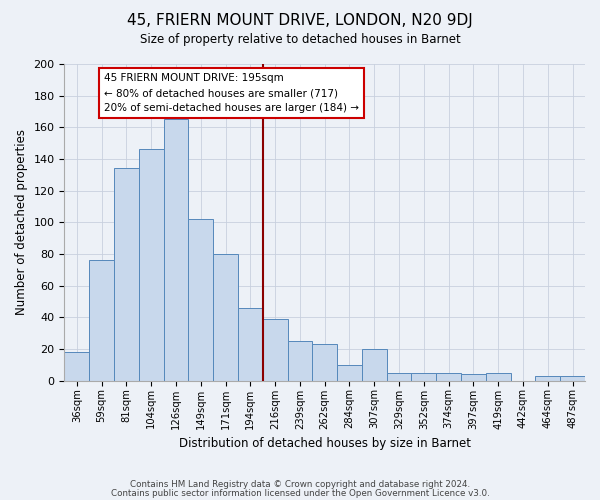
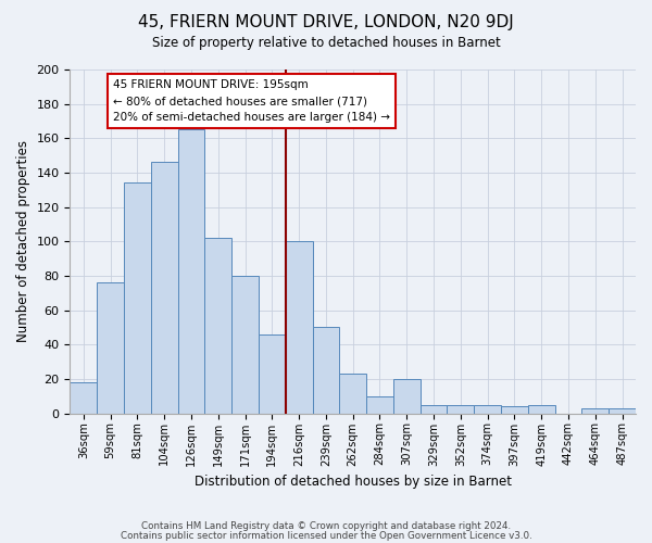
216sqm: 39 -> 100
239sqm: 25 -> 50
